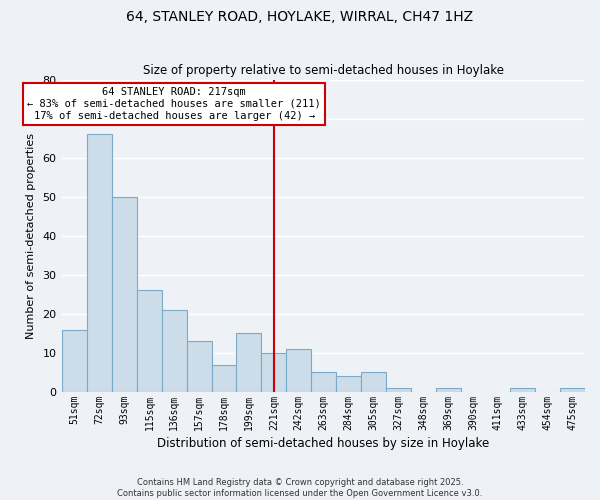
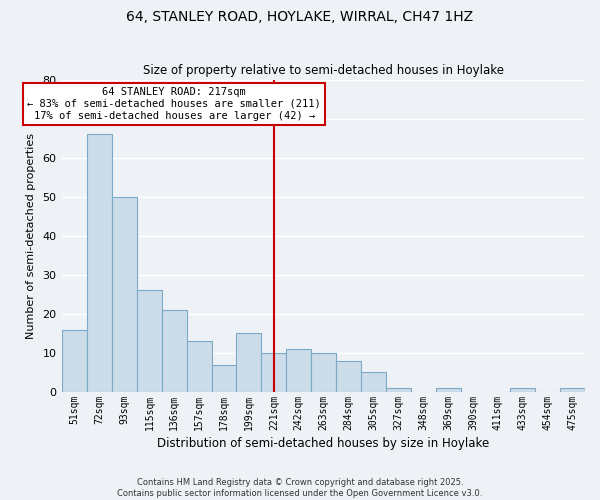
263sqm: 5 -> 10
284sqm: 4 -> 8
